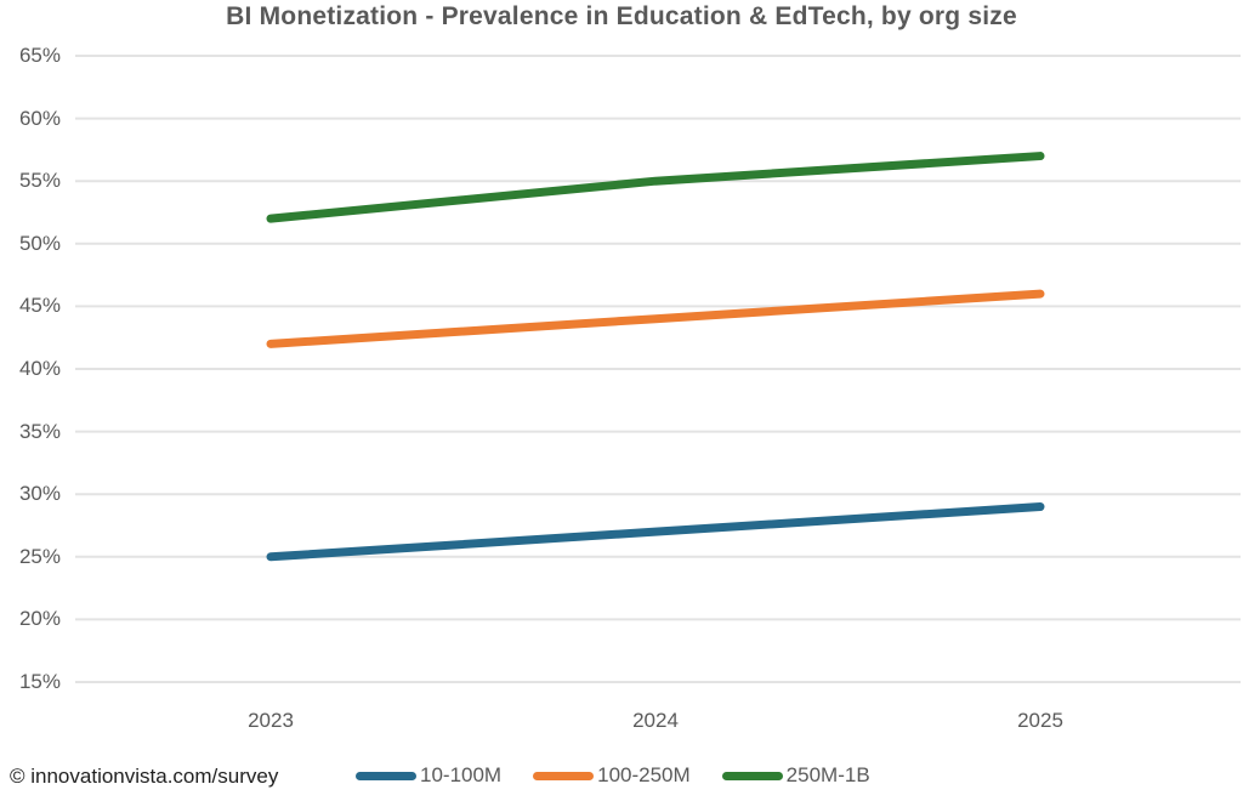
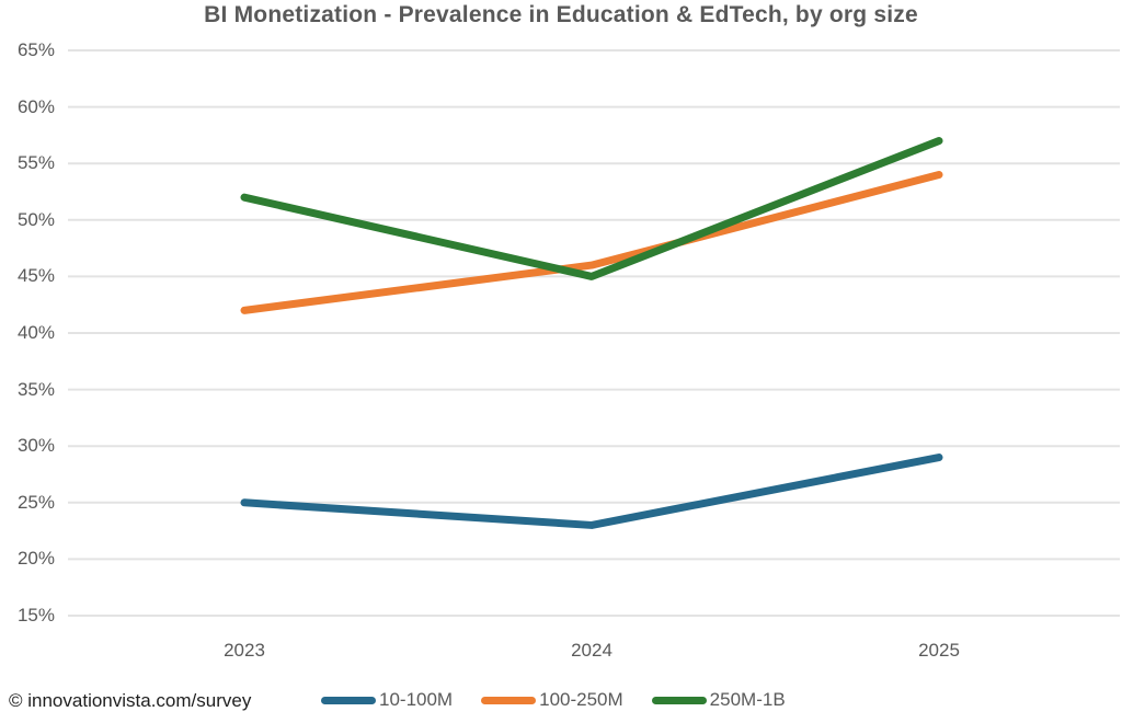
10-100M/2024: 27% -> 23%
100-250M/2024: 44% -> 46%
250M-1B/2024: 55% -> 45%
100-250M/2025: 46% -> 54%
